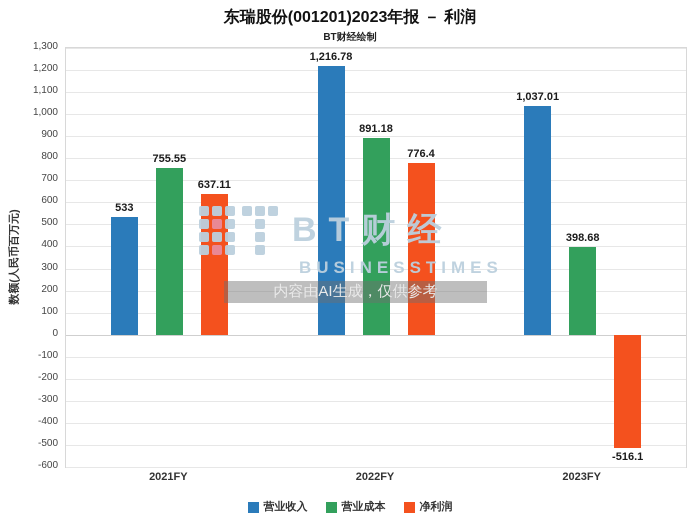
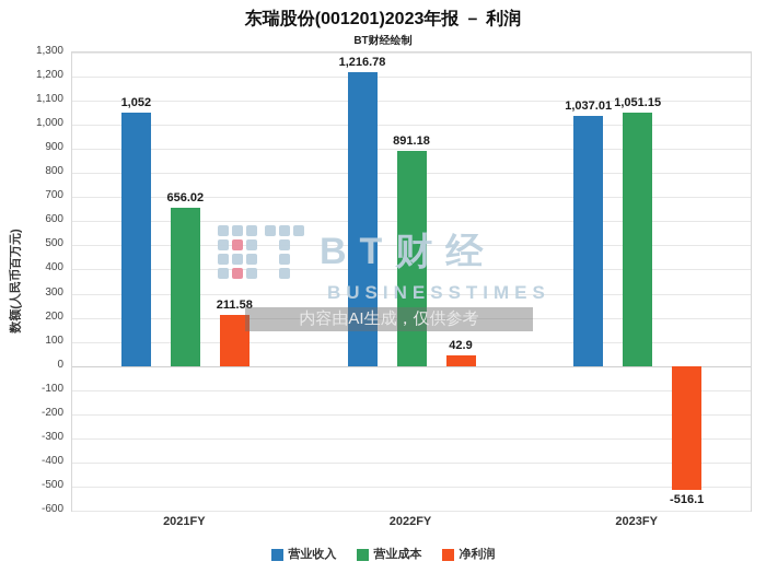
营业收入/2021FY: 533 -> 1,052
营业成本/2021FY: 755.55 -> 656.02
净利润/2021FY: 637.11 -> 211.58
净利润/2022FY: 776.4 -> 42.9
营业成本/2023FY: 398.68 -> 1,051.15
